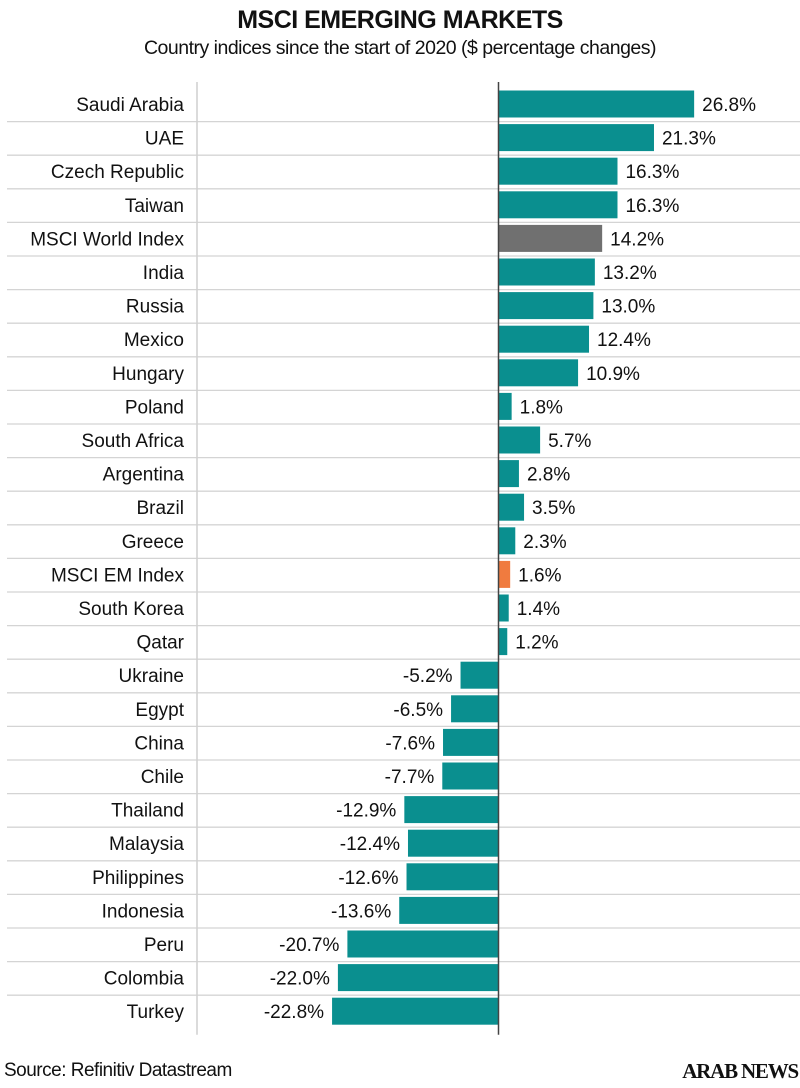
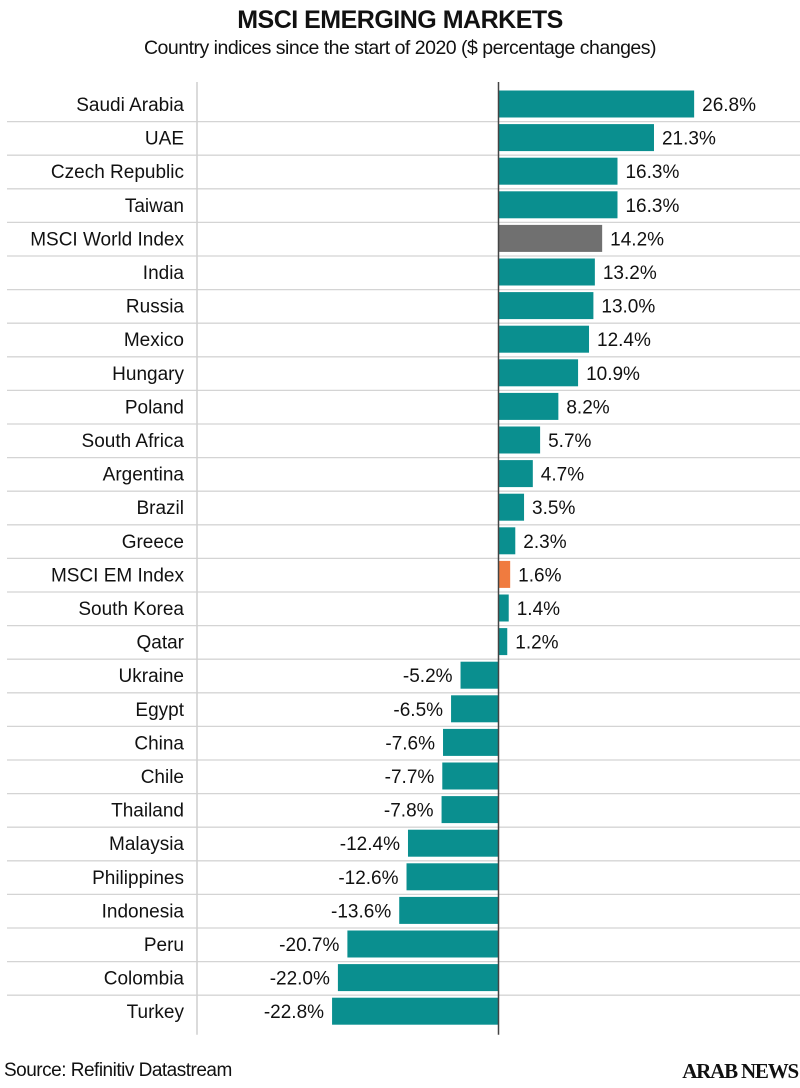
Poland: 1.8% -> 8.2%
Argentina: 2.8% -> 4.7%
Thailand: -12.9% -> -7.8%
